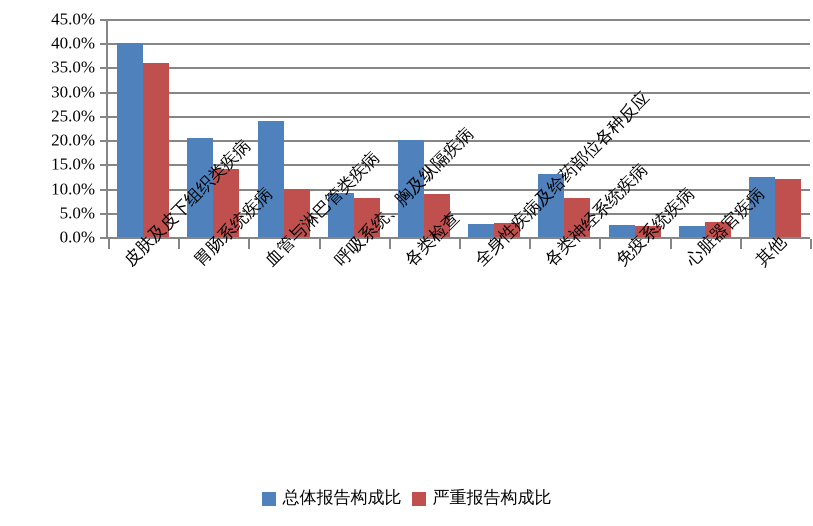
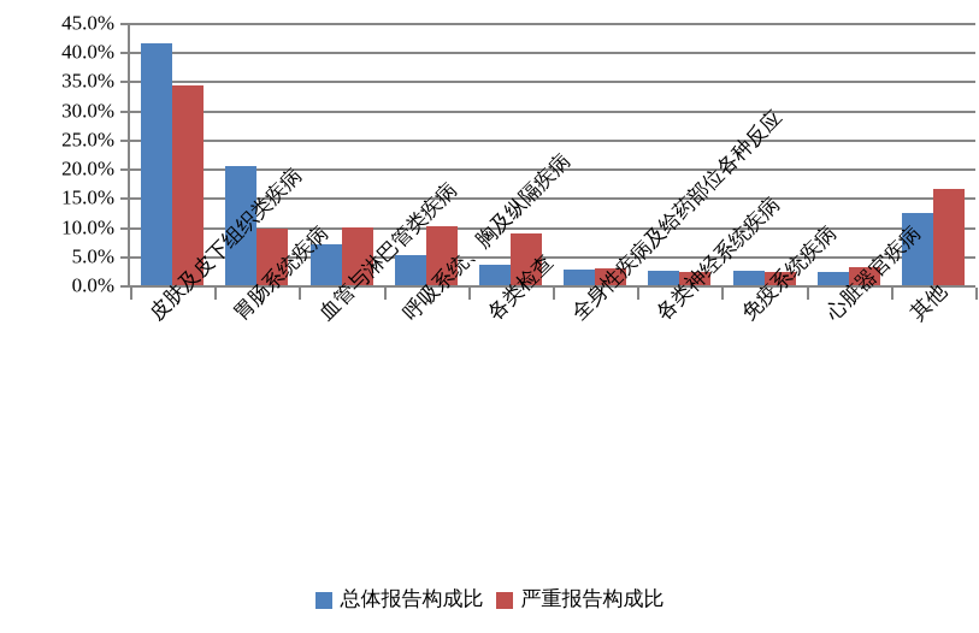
总体报告构成比/皮肤及皮下组织类疾病: 40% -> 42%
严重报告构成比/皮肤及皮下组织类疾病: 36% -> 34%
严重报告构成比/胃肠系统疾病: 14% -> 10%
总体报告构成比/血管与淋巴管类疾病: 24% -> 7%
总体报告构成比/呼吸系统、胸及纵隔疾病: 9% -> 5%
严重报告构成比/呼吸系统、胸及纵隔疾病: 8% -> 10%
总体报告构成比/各类检查: 20% -> 4%
总体报告构成比/各类神经系统疾病: 13% -> 2%
严重报告构成比/各类神经系统疾病: 8% -> 2%
严重报告构成比/其他: 12% -> 16%
